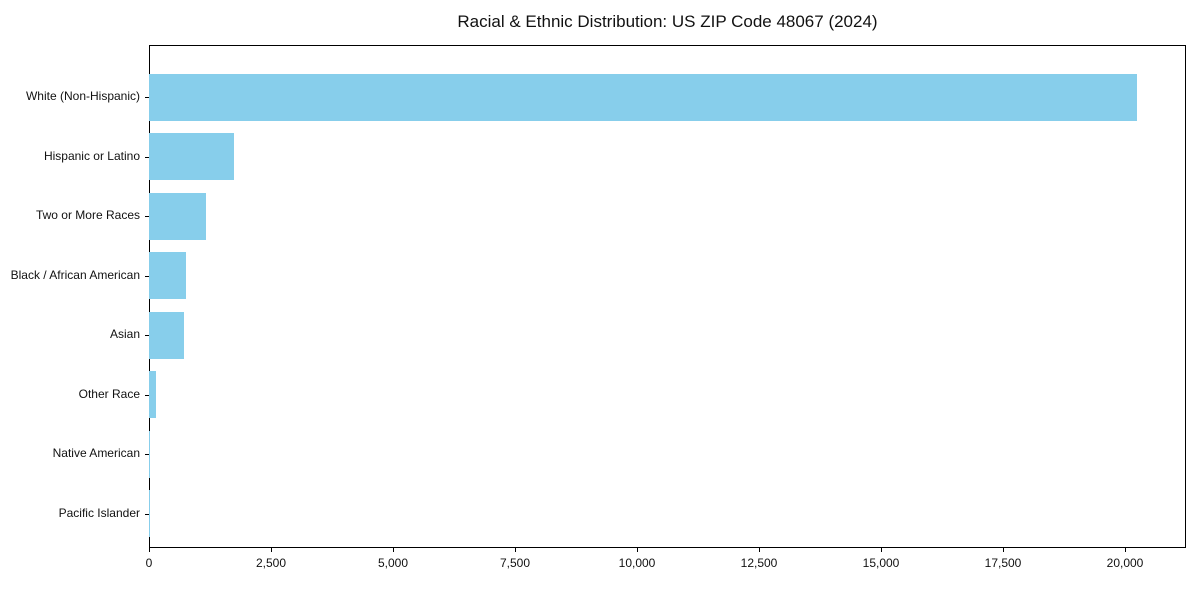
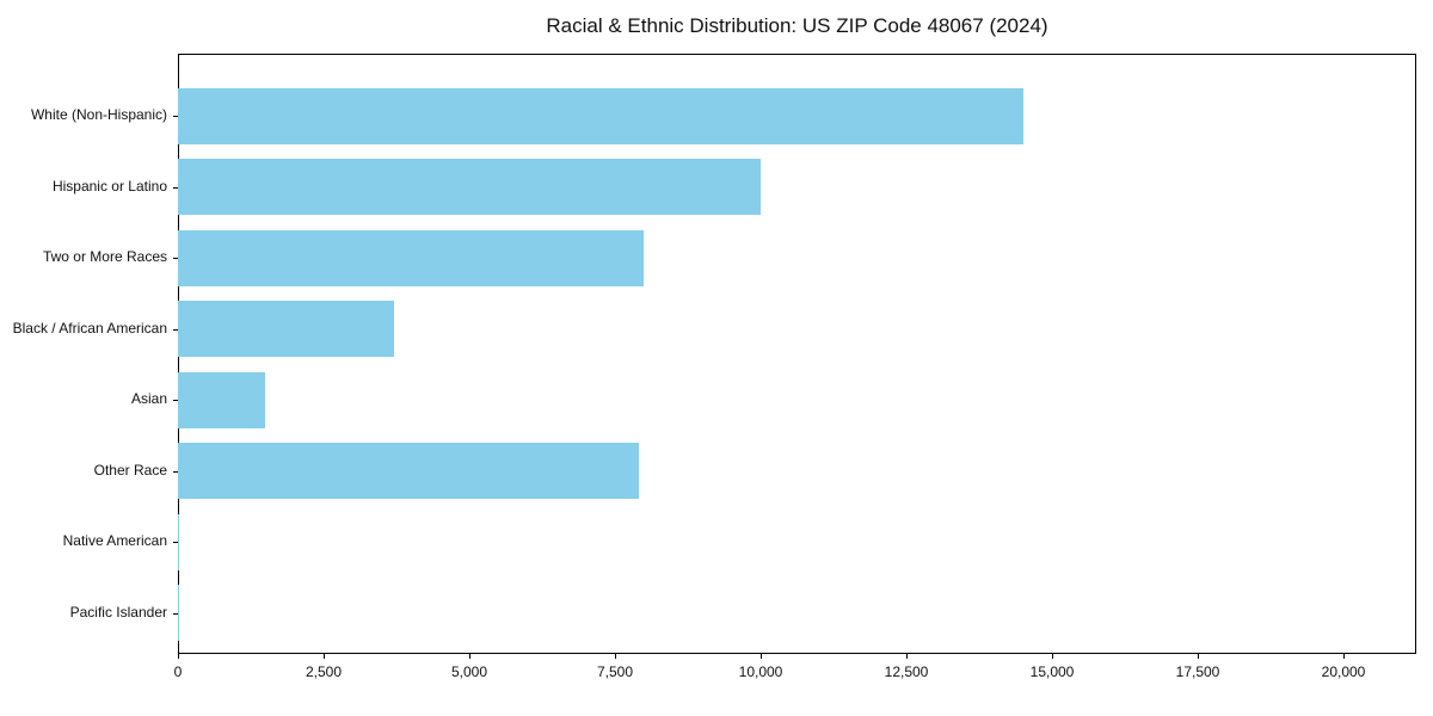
White (Non-Hispanic): 20200 -> 14500
Hispanic or Latino: 1800 -> 10000
Two or More Races: 1200 -> 8000
Black / African American: 800 -> 3700
Asian: 700 -> 1500
Other Race: 100 -> 7900
